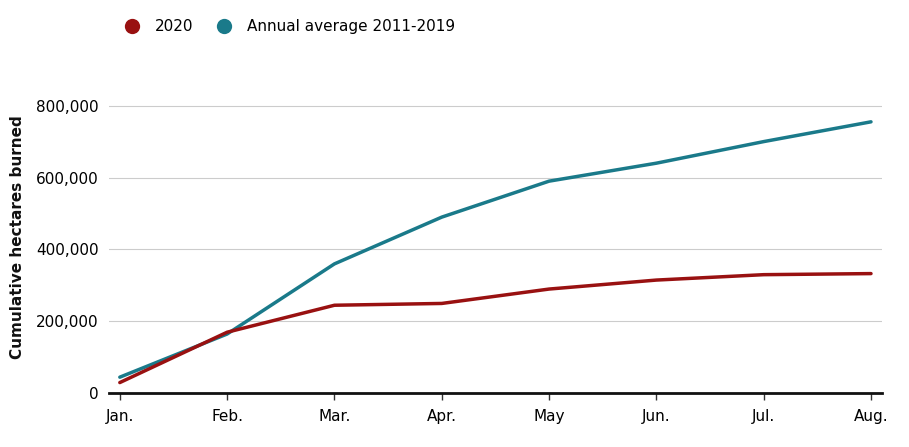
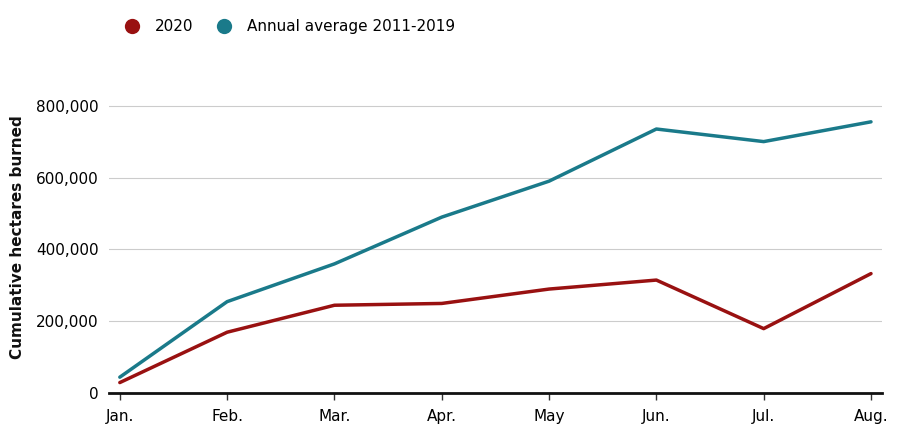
Annual average 2011-2019/Feb.: 165,000 -> 255,000
Annual average 2011-2019/Jun.: 640,000 -> 735,000
2020/Jul.: 330,000 -> 180,000
